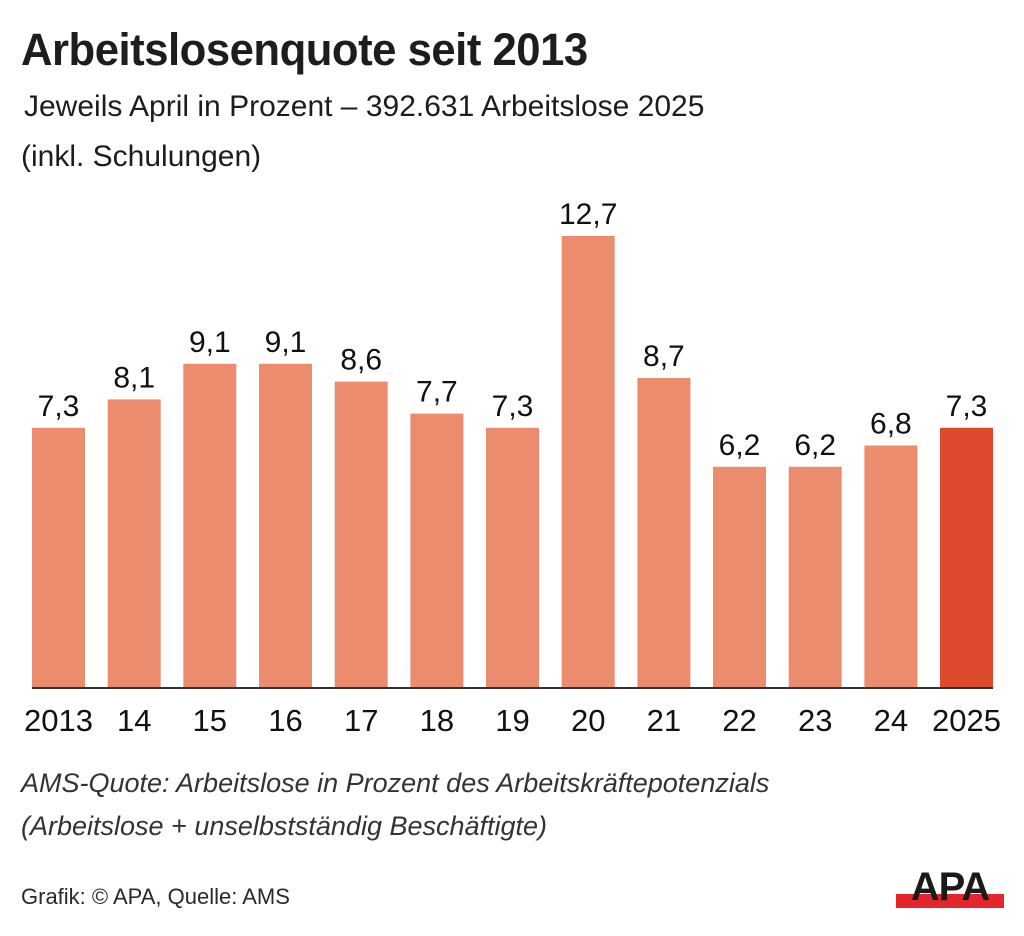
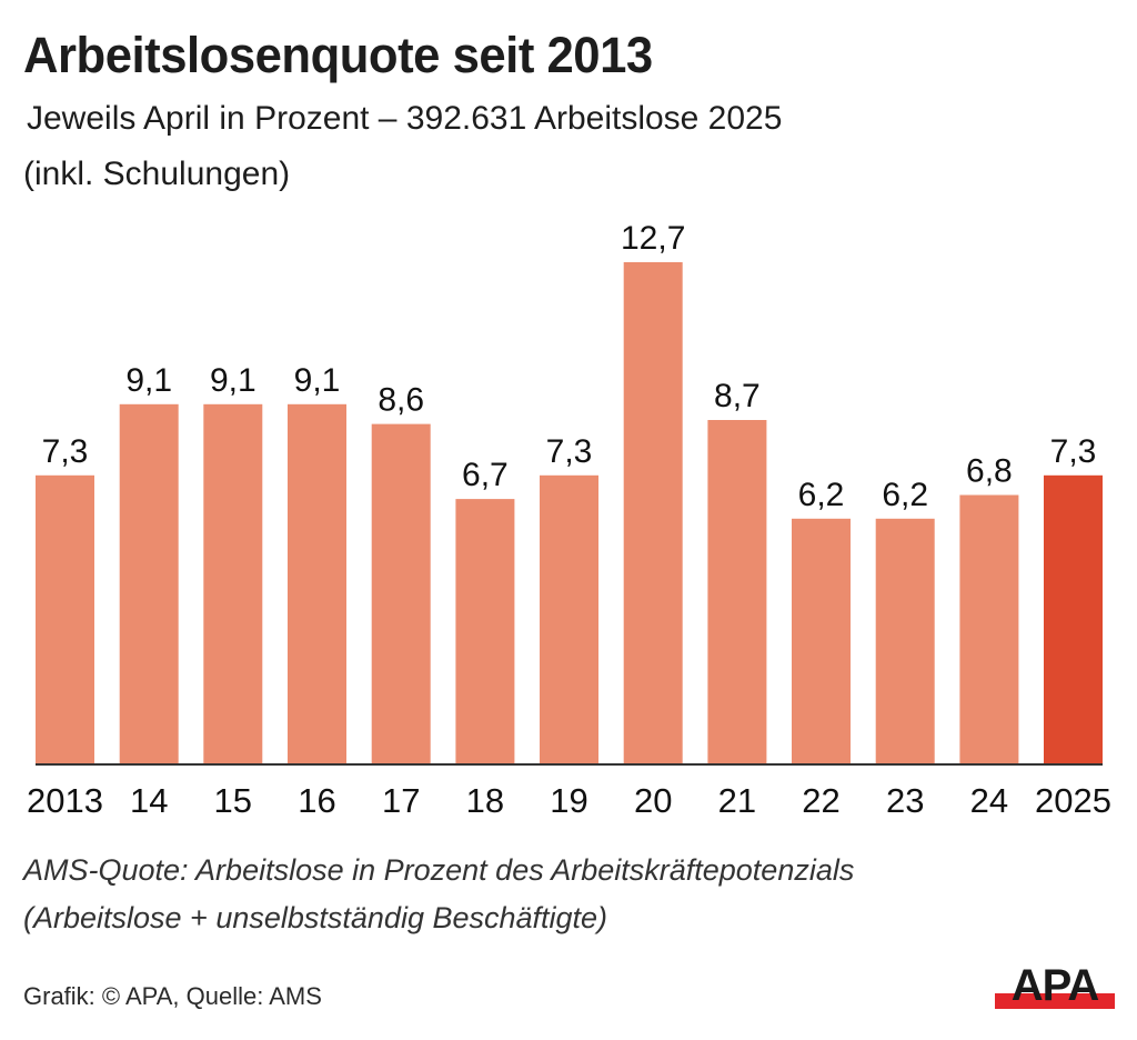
14: 8,1 -> 9,1
18: 7,7 -> 6,7
